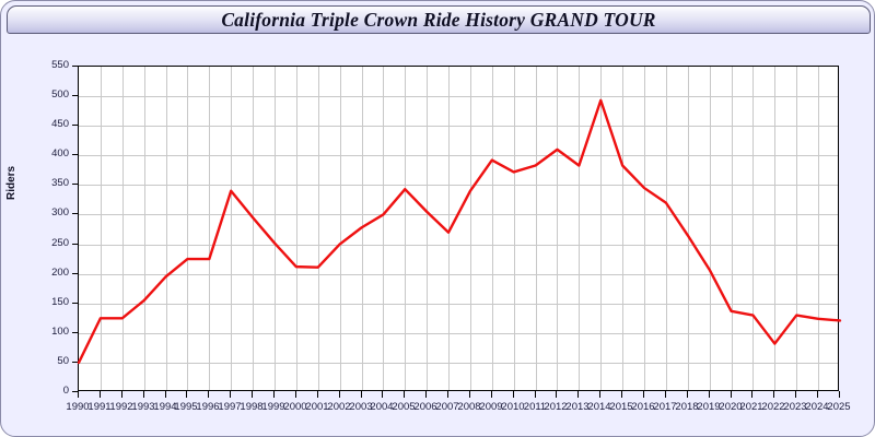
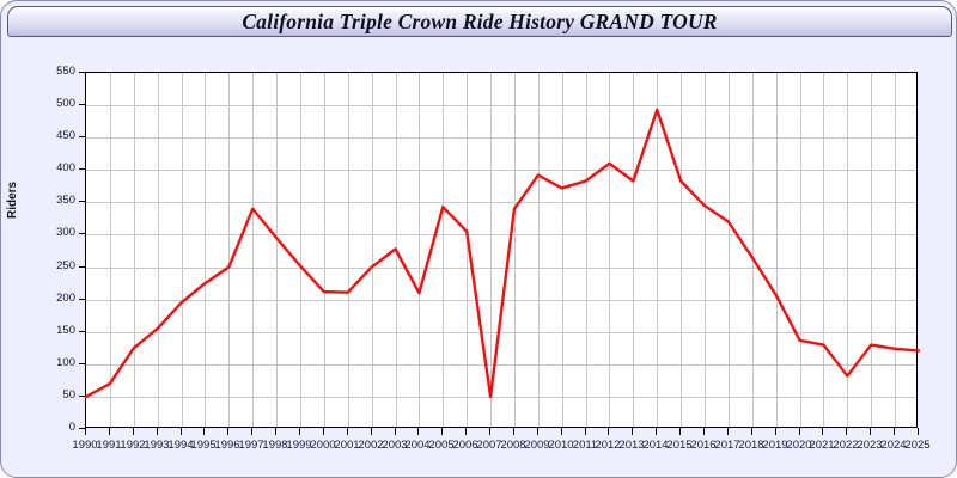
1991: 120 -> 70
1996: 220 -> 250
2004: 300 -> 210
2007: 270 -> 50
